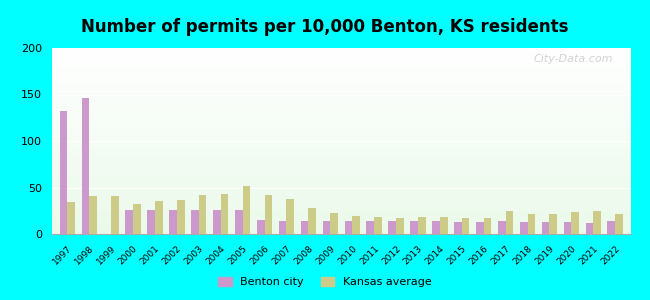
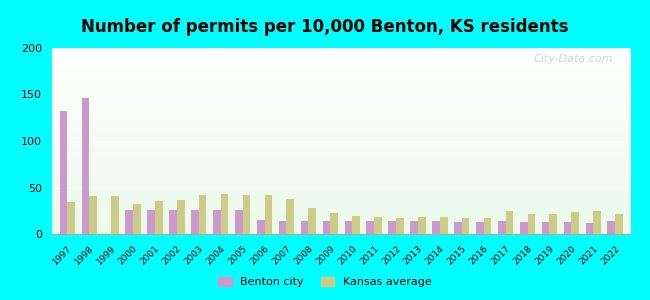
Kansas average/2005: 52 -> 42
